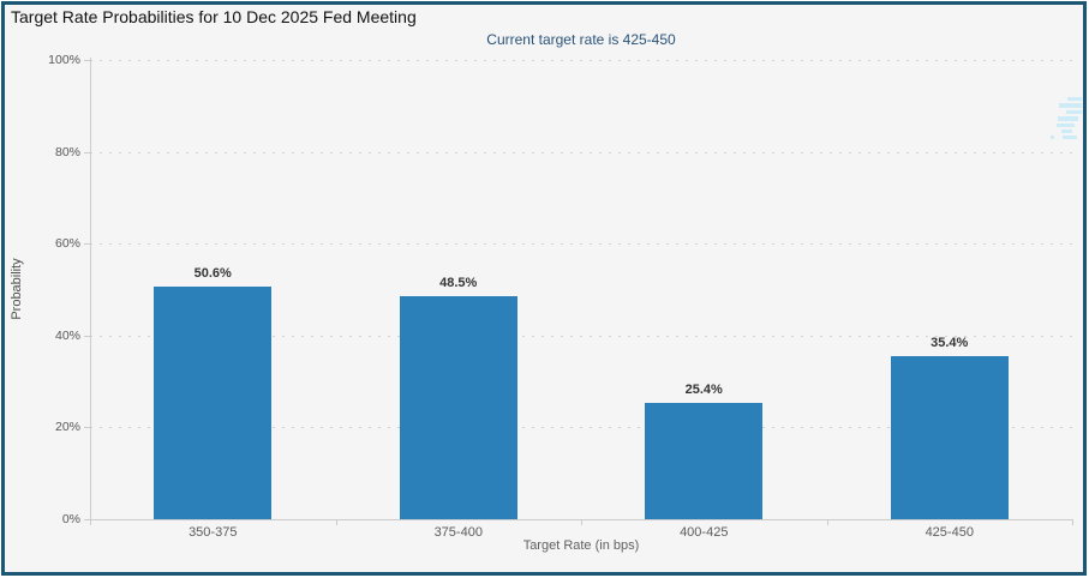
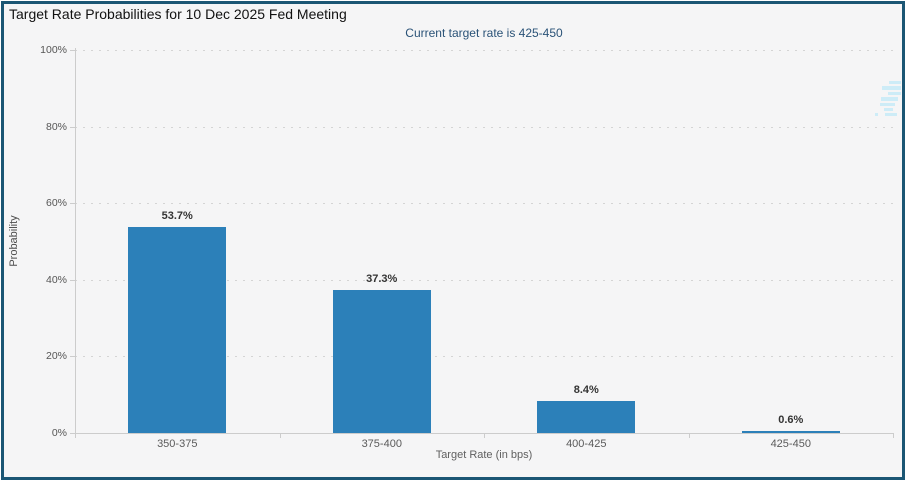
350-375: 50.6% -> 53.7%
375-400: 48.5% -> 37.3%
400-425: 25.4% -> 8.4%
425-450: 35.4% -> 0.6%
